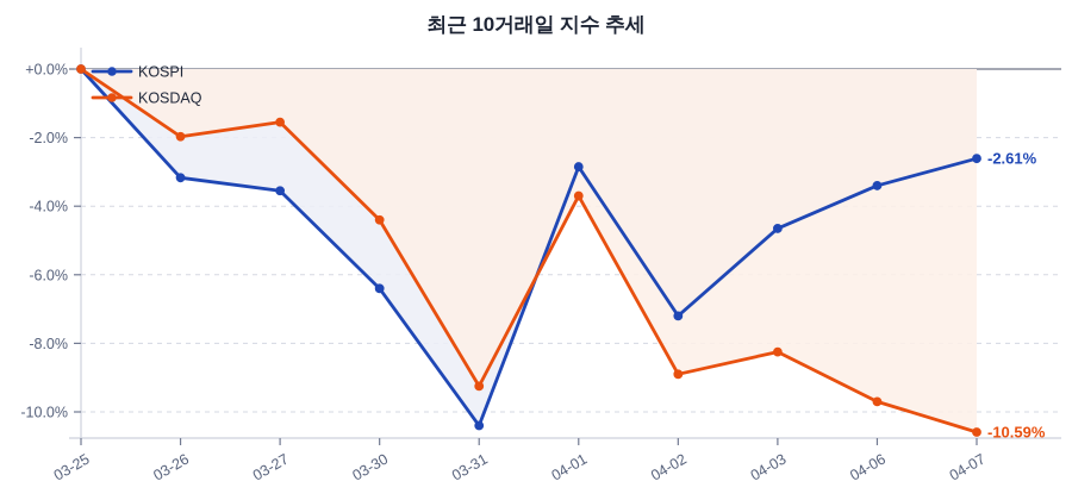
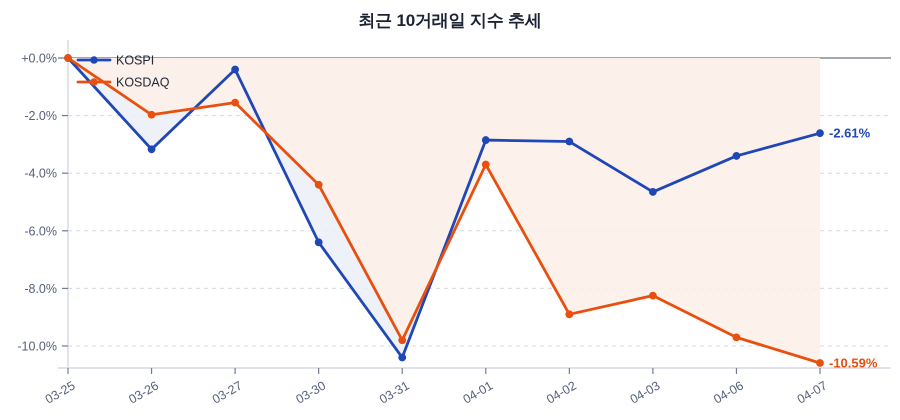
KOSPI/03-27: -3.5% -> -0.4%
KOSDAQ/03-31: -9.2% -> -9.8%
KOSPI/04-02: -7.2% -> -2.9%
